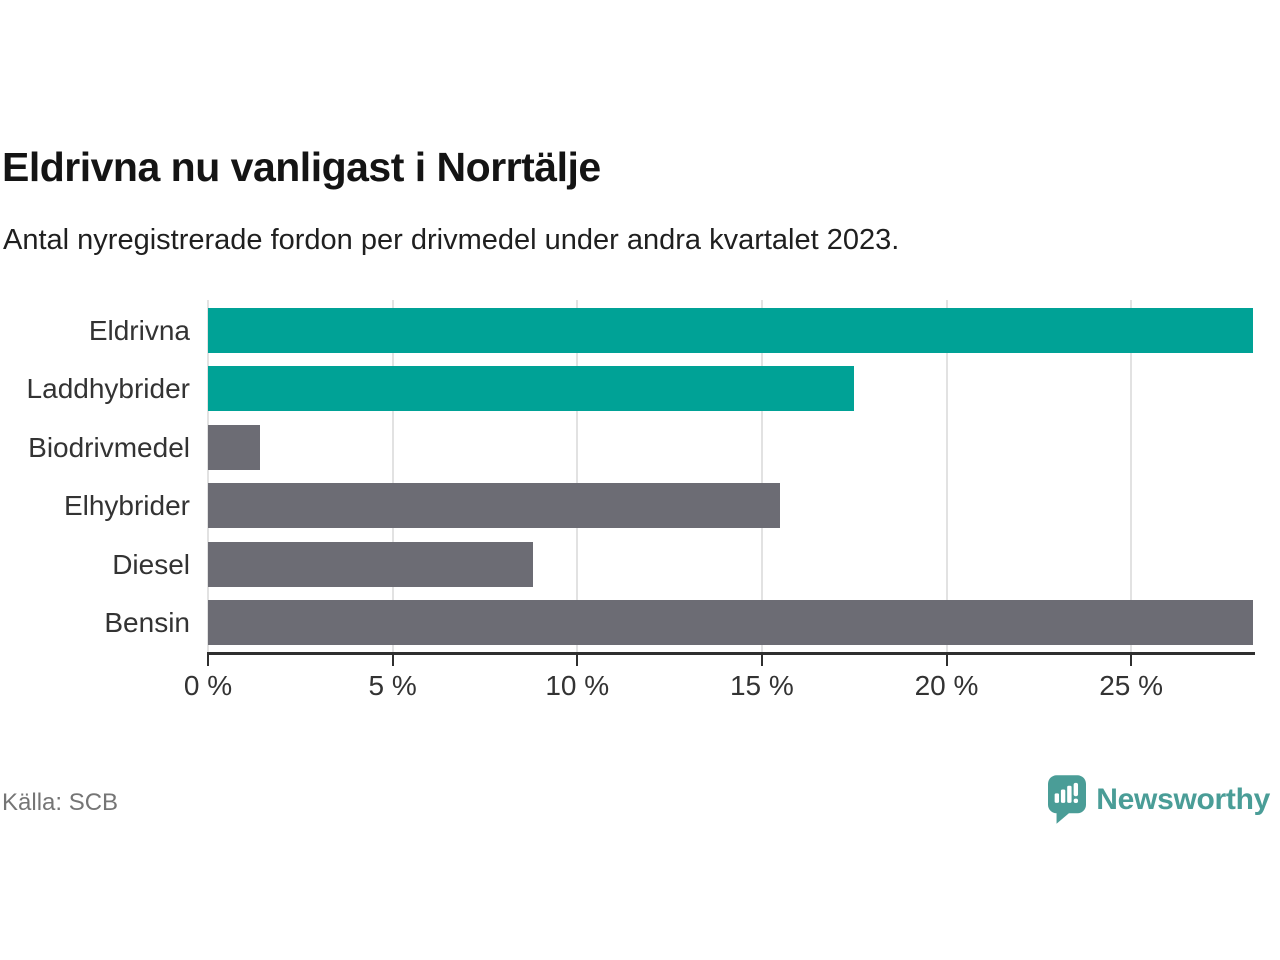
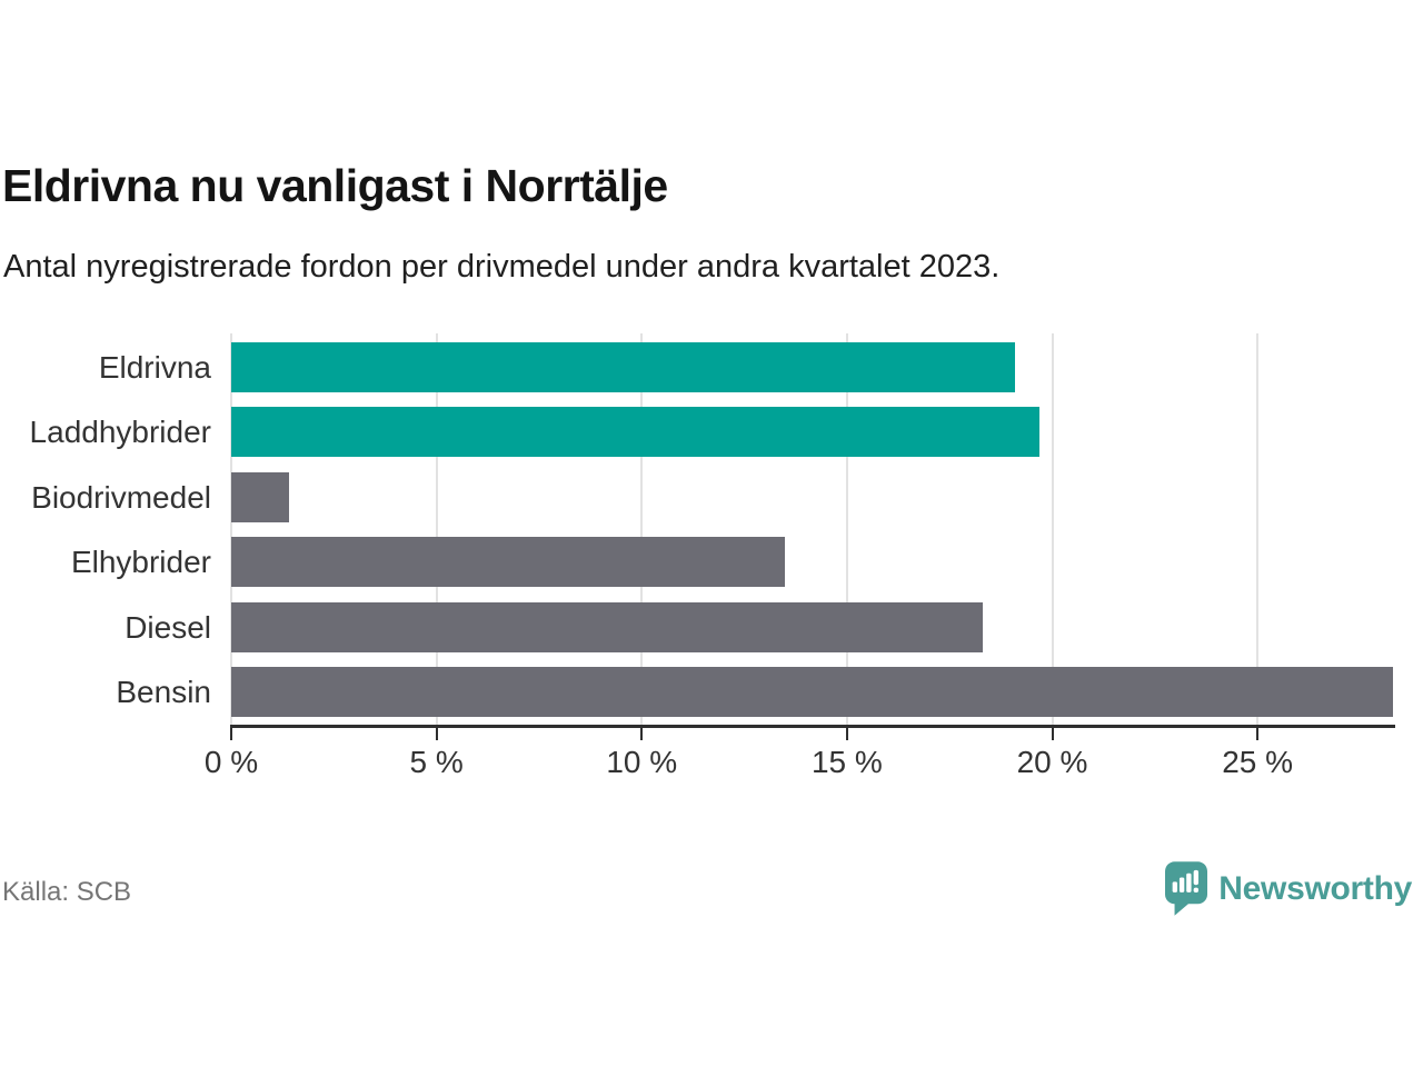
Eldrivna: 28.3% -> 19.1%
Laddhybrider: 17.5% -> 19.7%
Elhybrider: 15.5% -> 13.5%
Diesel: 8.8% -> 18.3%
